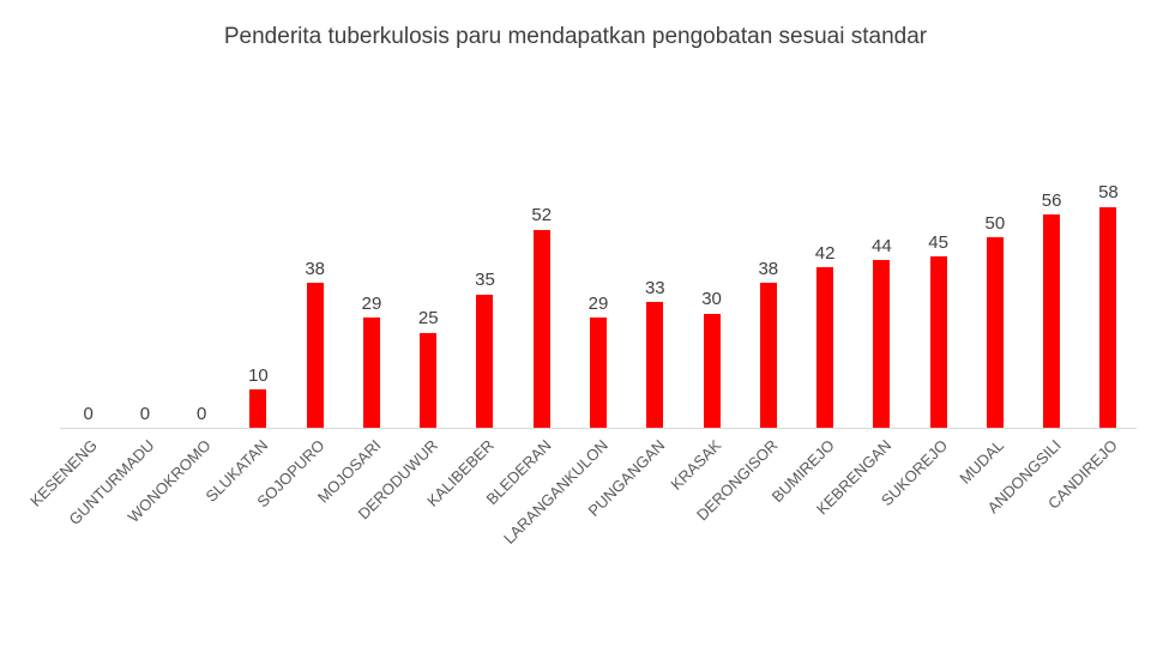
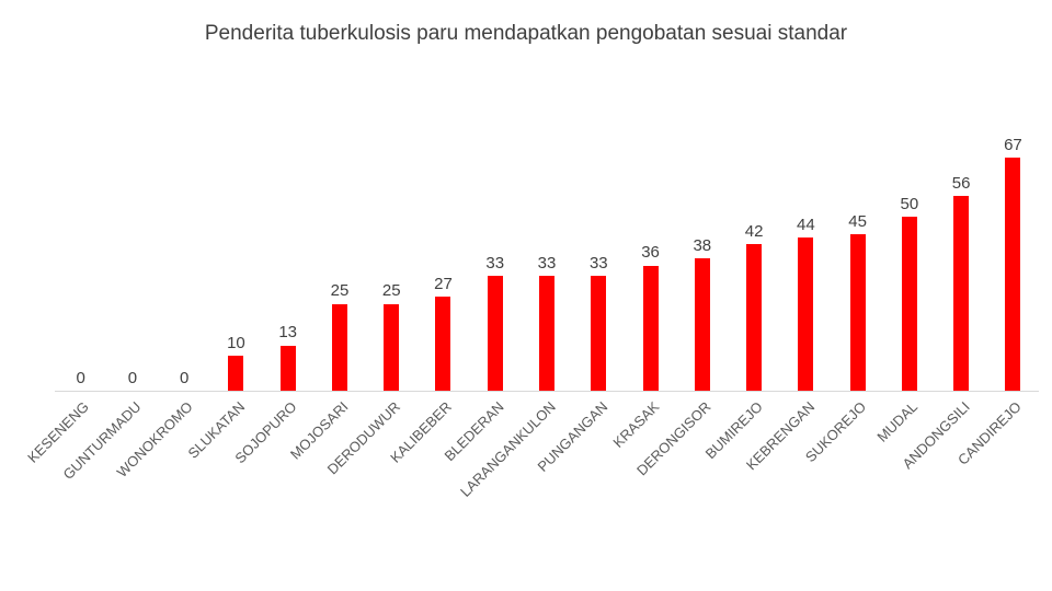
SOJOPURO: 38 -> 13
MOJOSARI: 29 -> 25
KALIBEBER: 35 -> 27
BLEDERAN: 52 -> 33
LARANGANKULON: 29 -> 33
KRASAK: 30 -> 36
CANDIREJO: 58 -> 67
